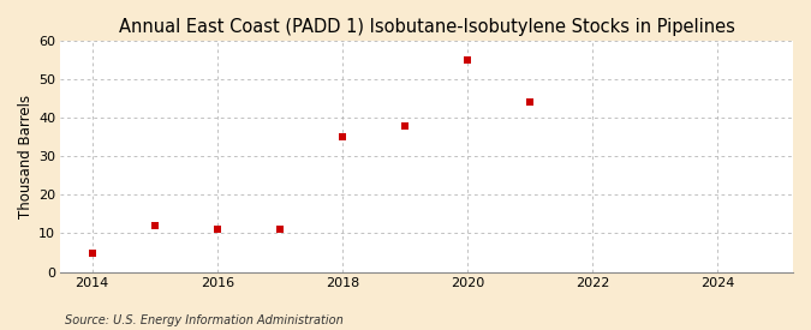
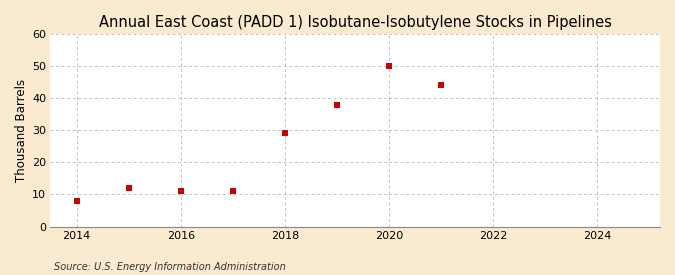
2014: 5 -> 8
2018: 35 -> 29
2020: 55 -> 50
